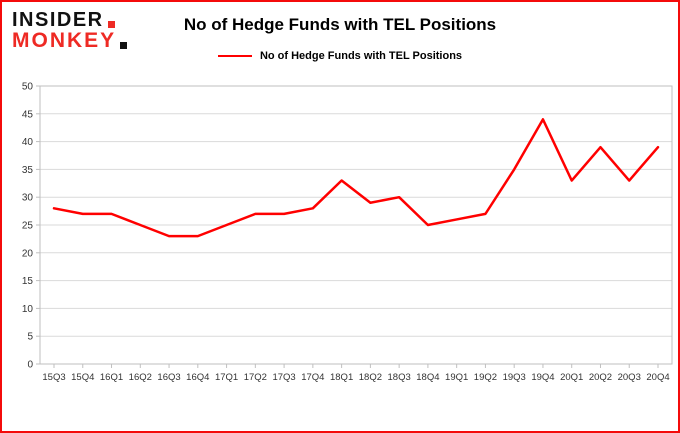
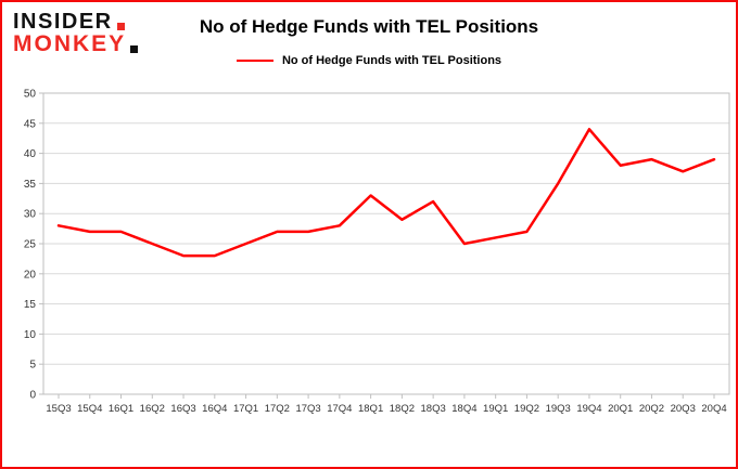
18Q3: 30 -> 32
20Q1: 33 -> 38
20Q3: 33 -> 37
